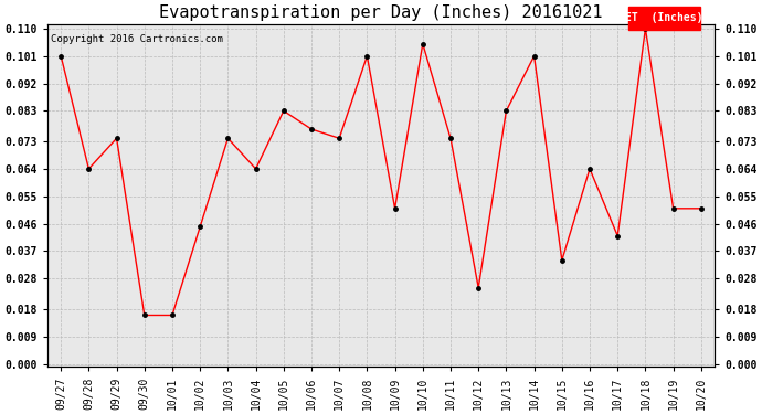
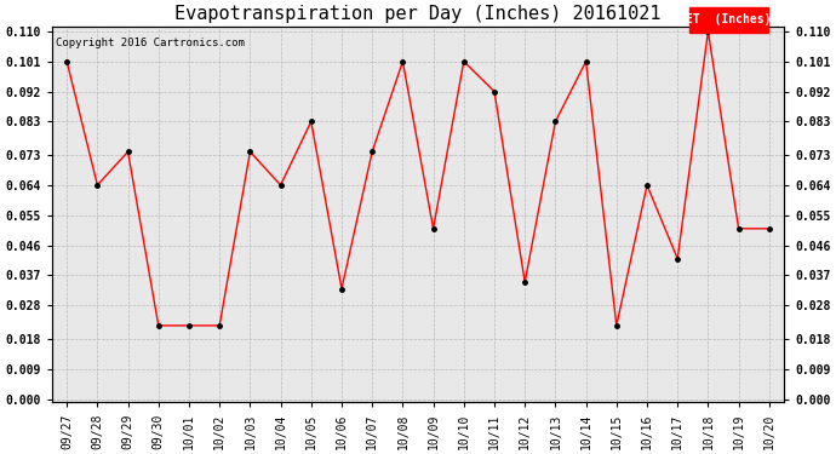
09/30: 0.016 -> 0.022
10/01: 0.016 -> 0.022
10/02: 0.045 -> 0.022
10/06: 0.077 -> 0.033
10/10: 0.105 -> 0.101
10/11: 0.074 -> 0.092
10/12: 0.025 -> 0.035
10/15: 0.034 -> 0.022
